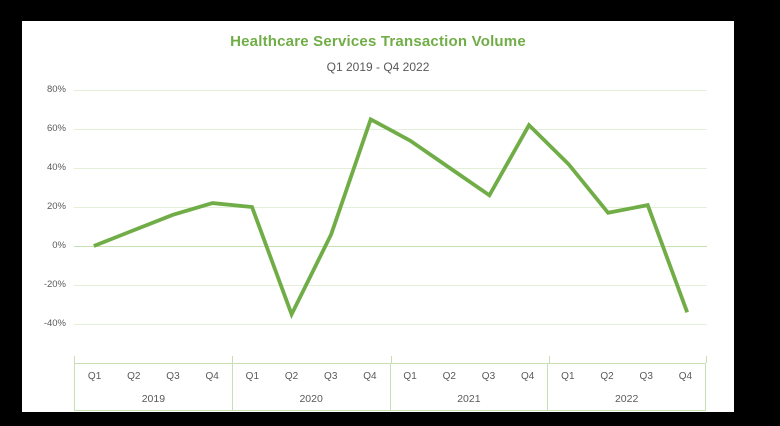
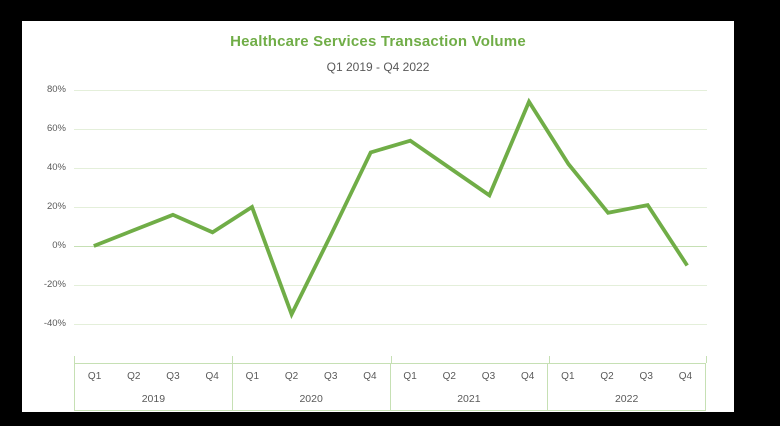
Q4 2019: 22% -> 7%
Q4 2020: 65% -> 48%
Q4 2021: 62% -> 74%
Q4 2022: -34% -> -10%
